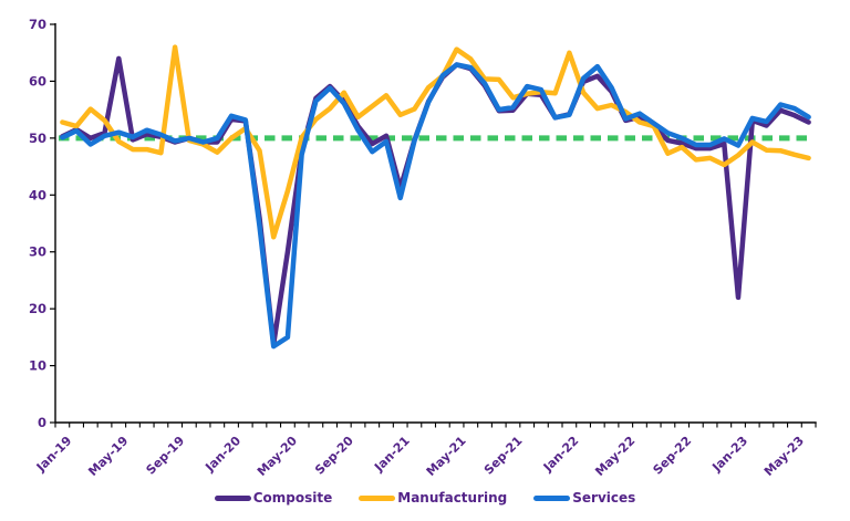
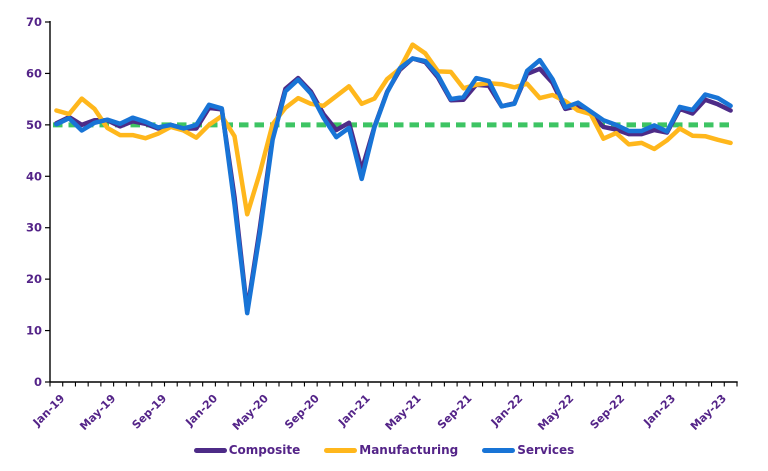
Composite/May-19: 64 -> 51
Manufacturing/Sep-19: 66 -> 48
Services/May-20: 15 -> 29
Manufacturing/Sep-20: 58 -> 54
Manufacturing/Jan-22: 65 -> 57
Composite/Jan-23: 22 -> 48
